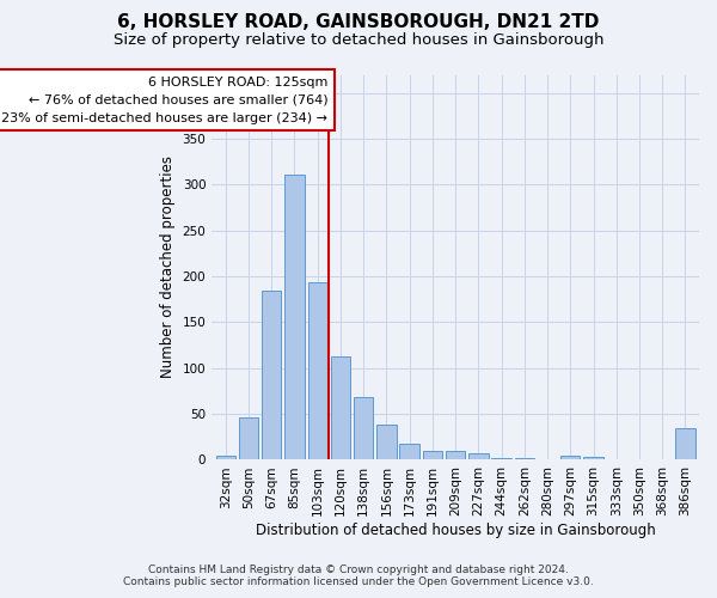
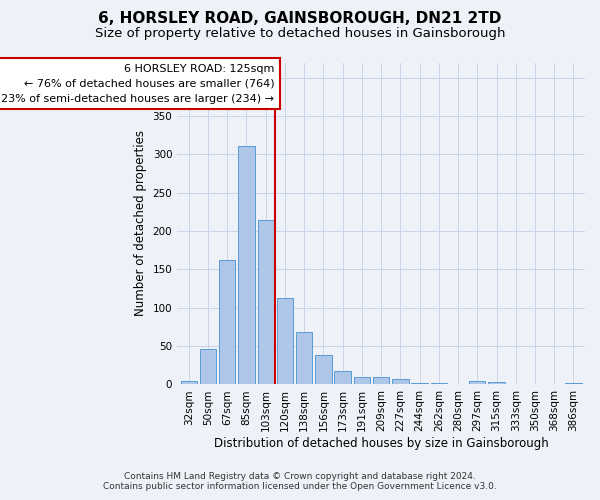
67sqm: 184 -> 163
103sqm: 194 -> 215
386sqm: 34 -> 2
